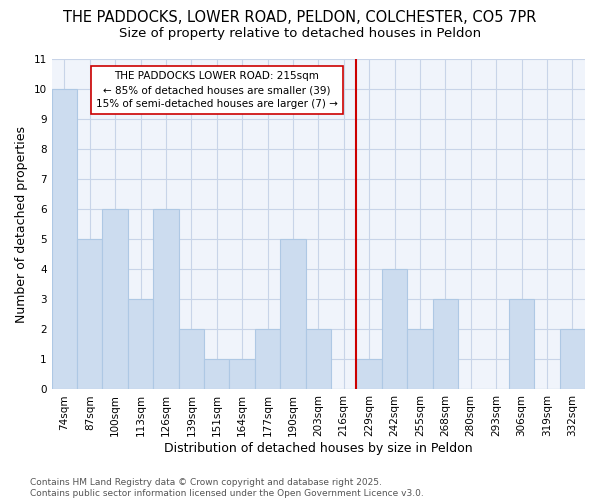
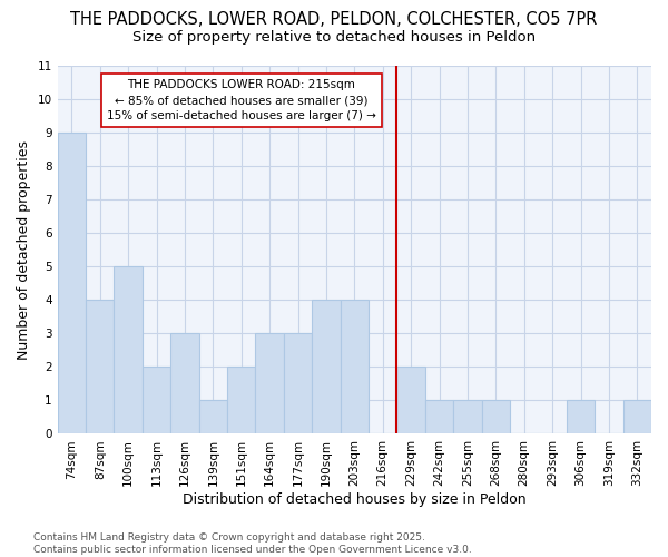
74sqm: 10 -> 9
87sqm: 5 -> 4
100sqm: 6 -> 5
113sqm: 3 -> 2
126sqm: 6 -> 3
139sqm: 2 -> 1
151sqm: 1 -> 2
164sqm: 1 -> 3
177sqm: 2 -> 3
190sqm: 5 -> 4
203sqm: 2 -> 4
229sqm: 1 -> 2
242sqm: 4 -> 1
255sqm: 2 -> 1
268sqm: 3 -> 1
306sqm: 3 -> 1
332sqm: 2 -> 1
